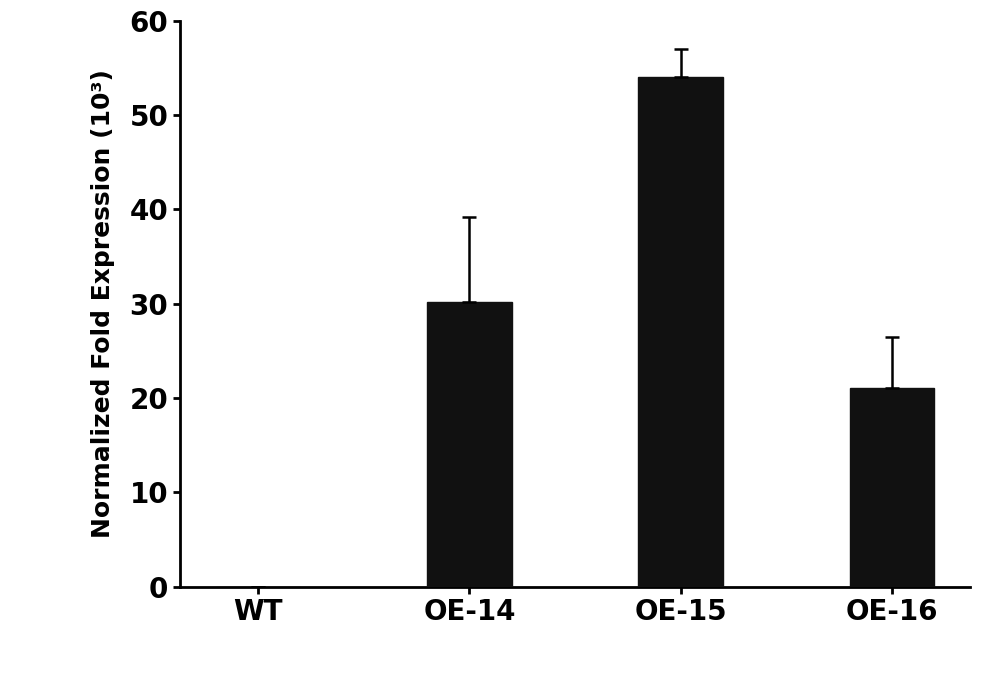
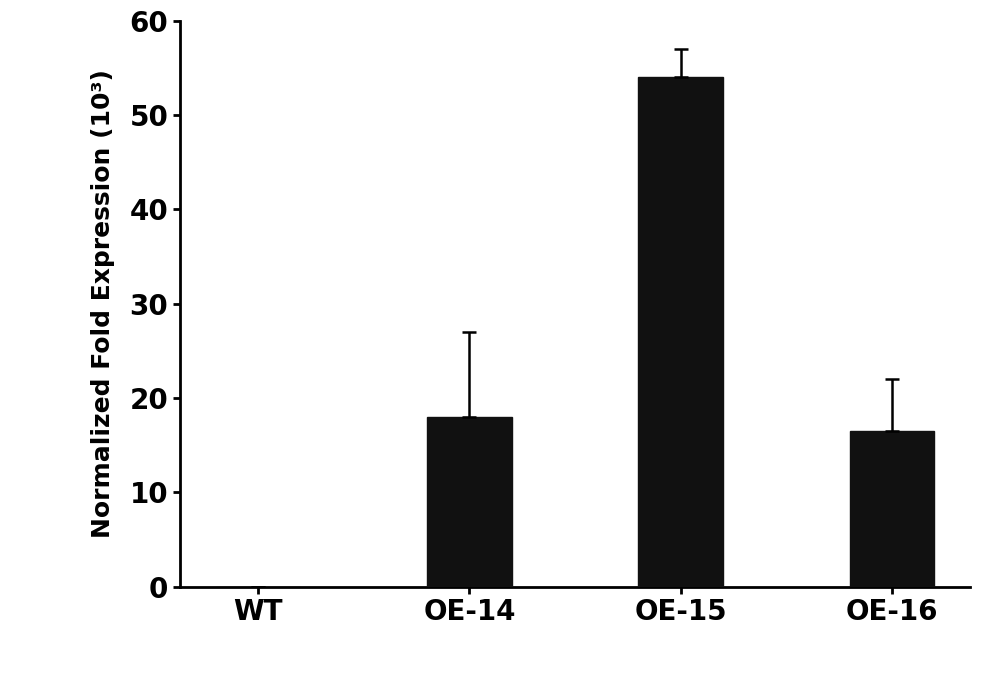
OE-14: 30.2 -> 18.0
OE-16: 21.0 -> 16.5
